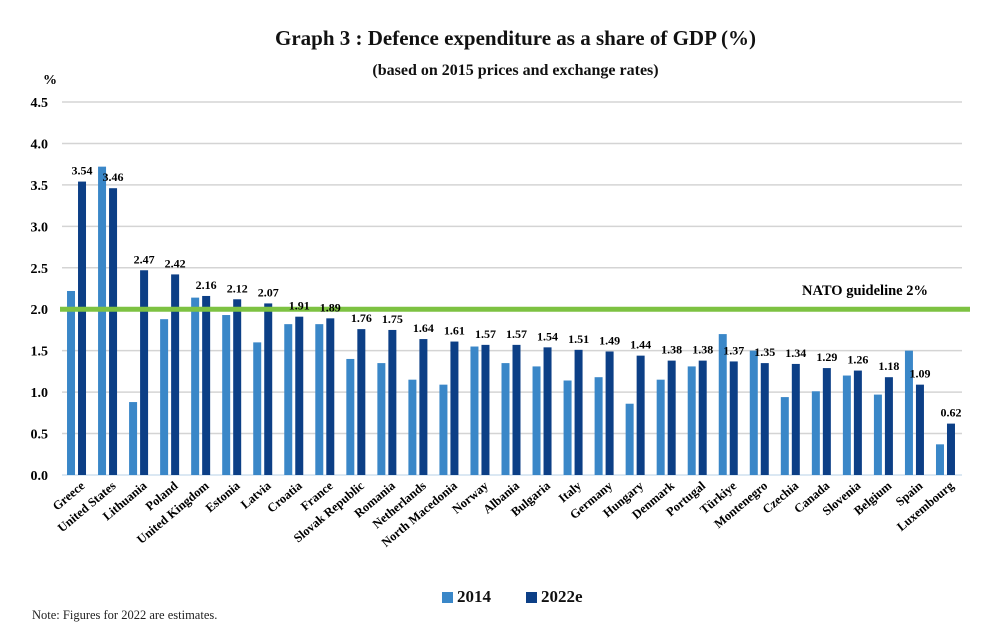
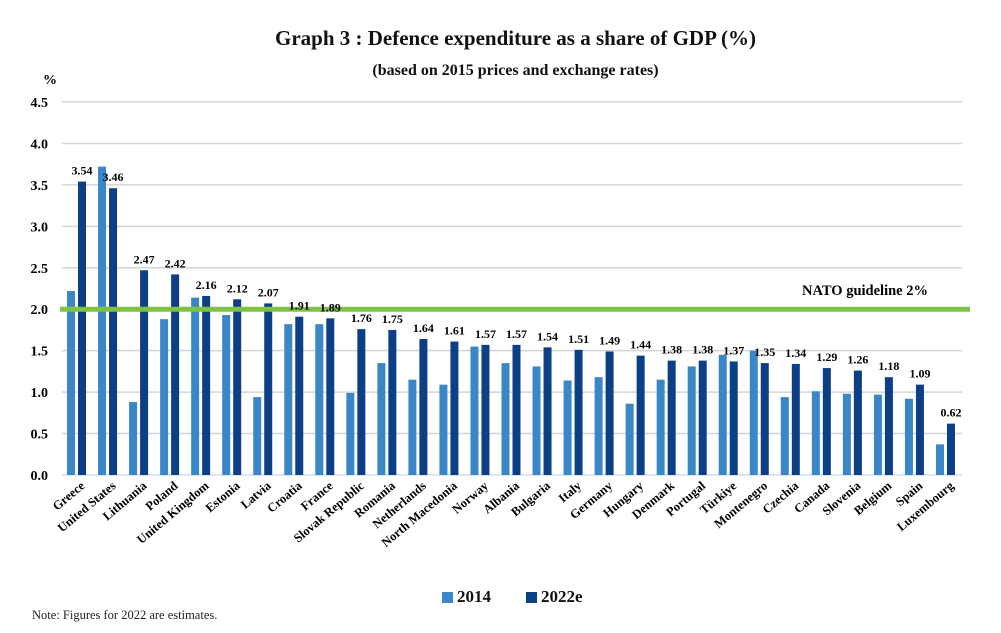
2014/Latvia: 1.6 -> 0.9
2014/Slovak Republic: 1.4 -> 1.0
2014/Türkiye: 1.7 -> 1.4
2014/Slovenia: 1.2 -> 1.0
2014/Spain: 1.5 -> 0.9
